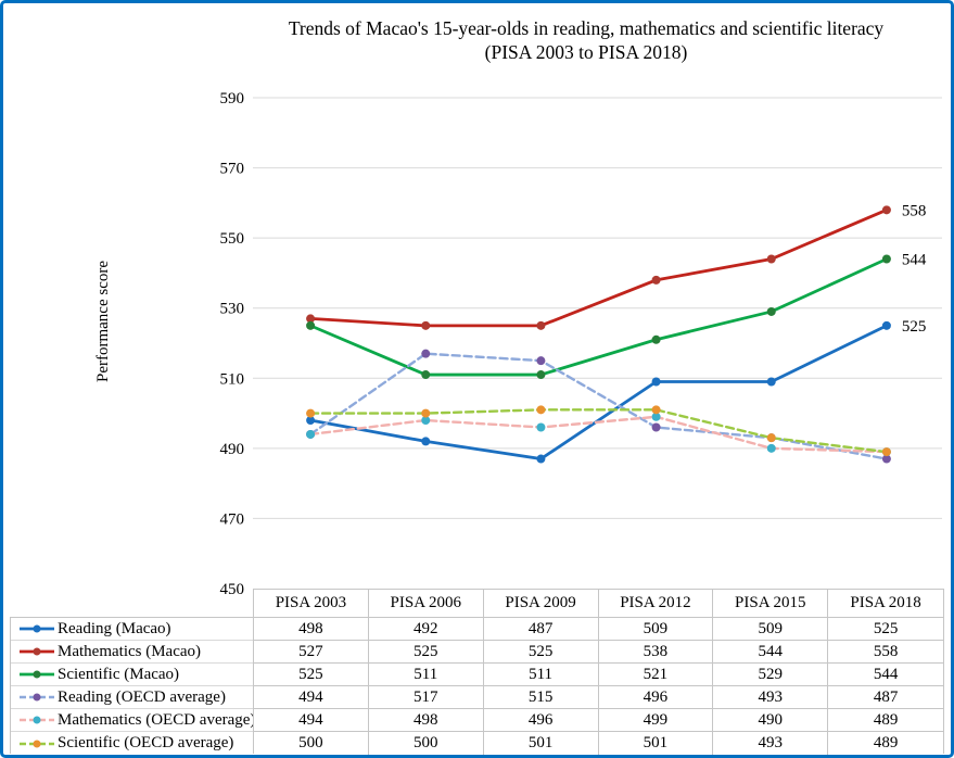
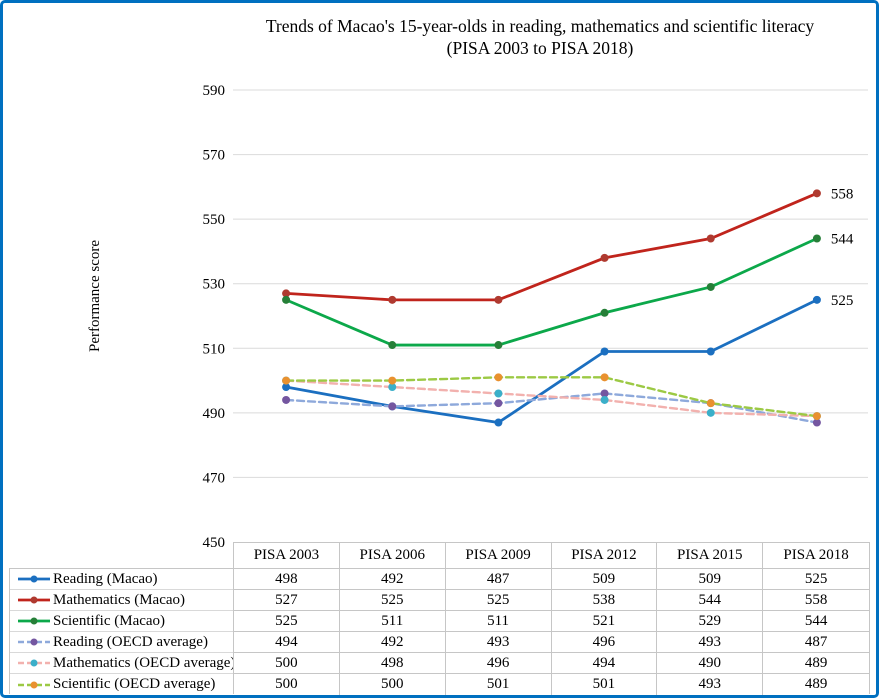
Mathematics (OECD average)/PISA 2003: 494 -> 500
Reading (OECD average)/PISA 2006: 517 -> 492
Reading (OECD average)/PISA 2009: 515 -> 493
Mathematics (OECD average)/PISA 2012: 499 -> 494
